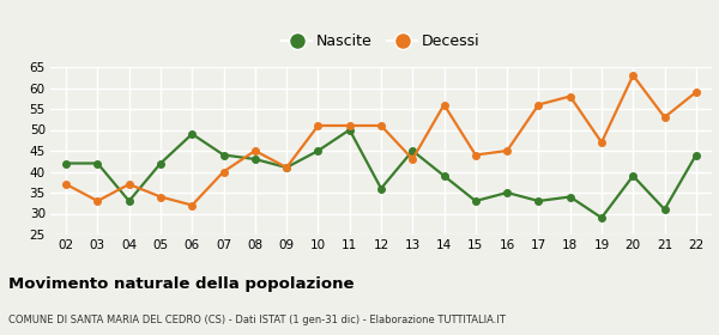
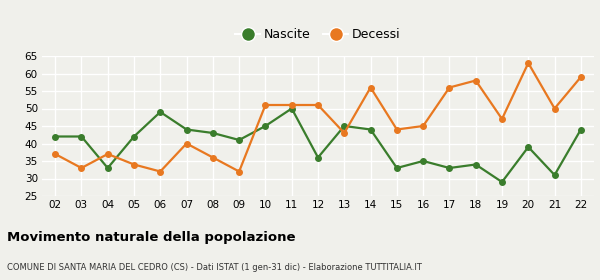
Decessi/08: 45 -> 36
Decessi/09: 41 -> 32
Nascite/14: 39 -> 44
Decessi/21: 53 -> 50
